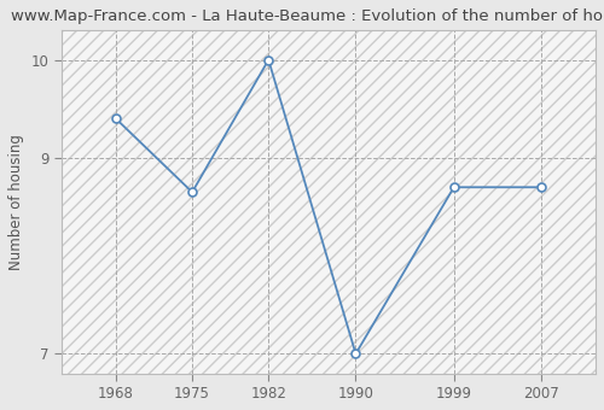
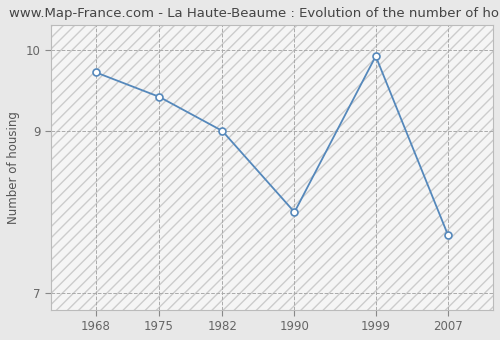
1968: 9.40 -> 9.72
1975: 8.65 -> 9.42
1982: 10.00 -> 9.00
1990: 7.00 -> 8.00
1999: 8.70 -> 9.92
2007: 8.70 -> 7.72
